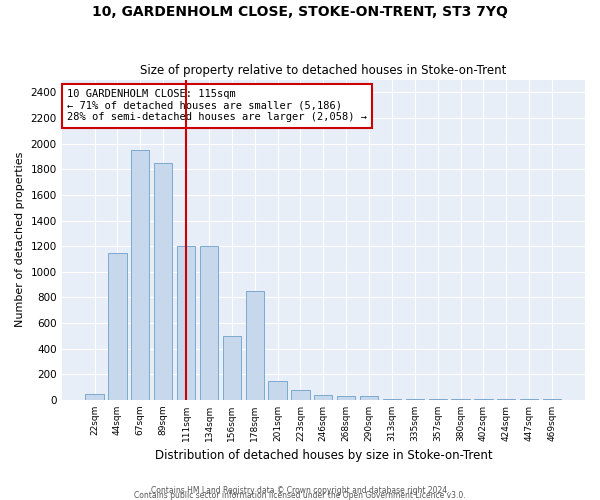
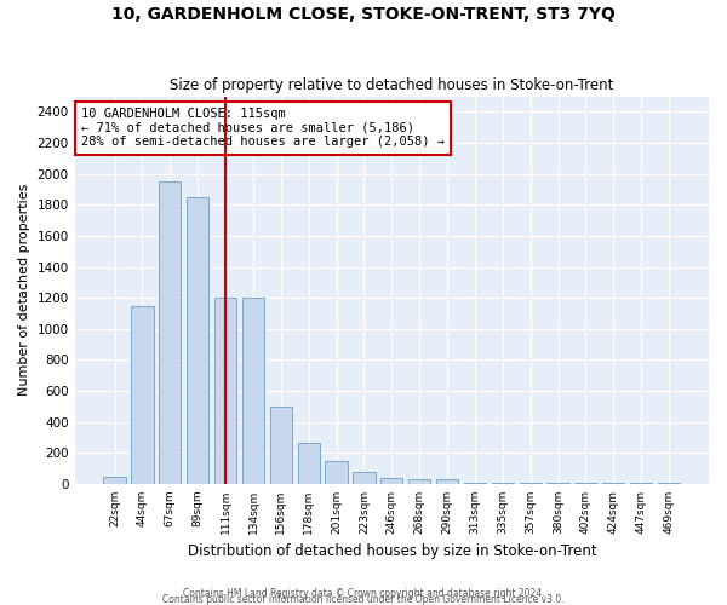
178sqm: 850 -> 260
